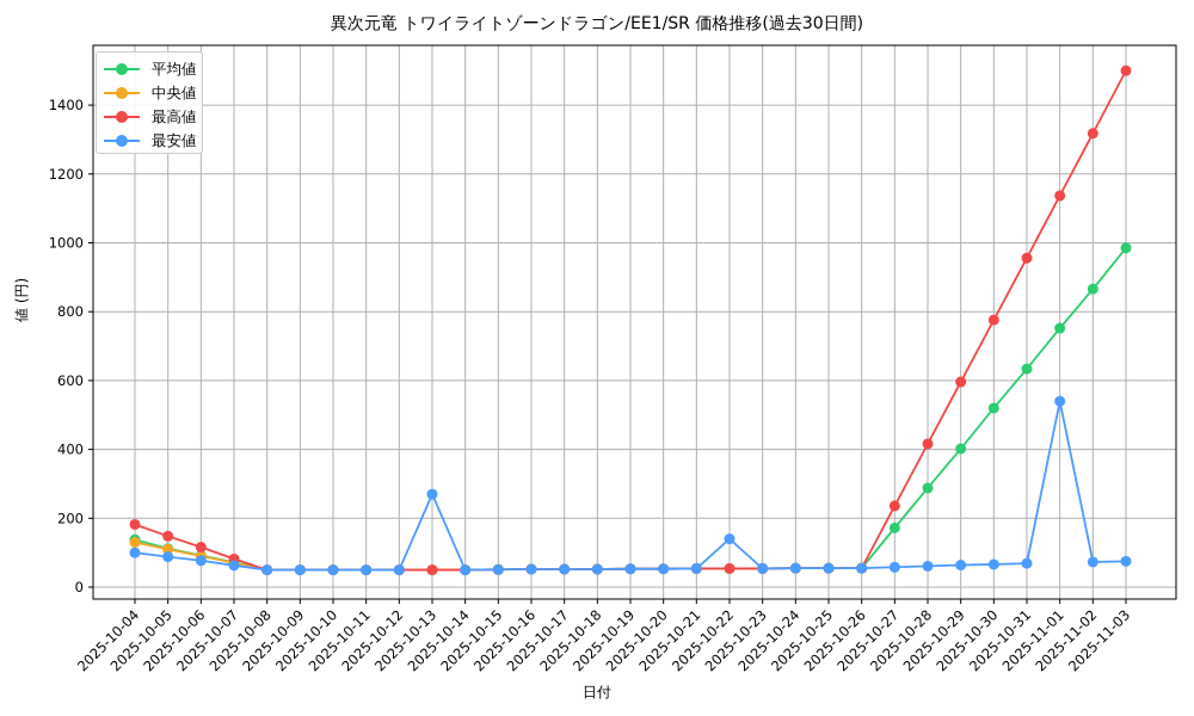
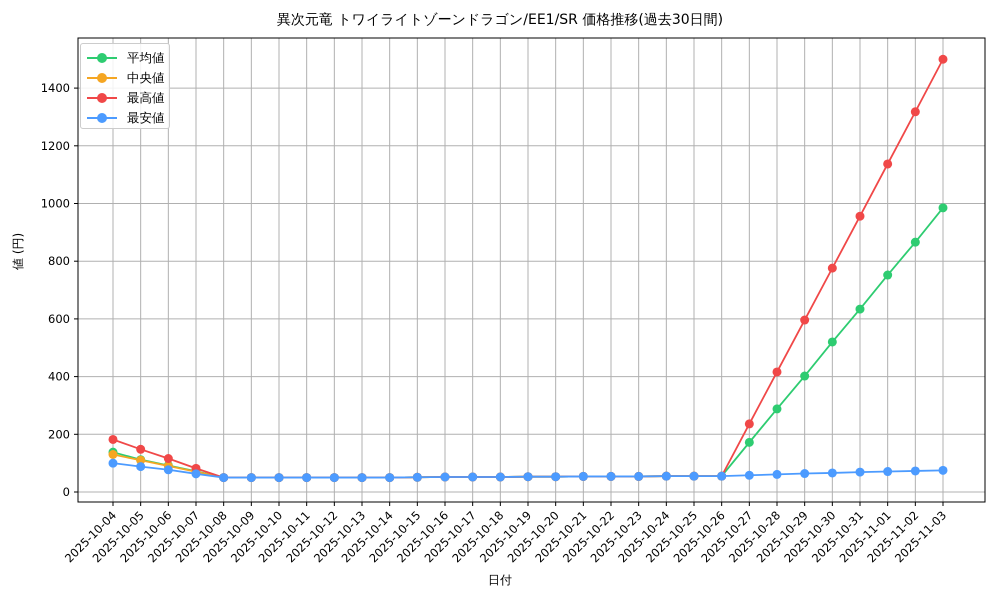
最安値/2025-10-13: 270 -> 50
最安値/2025-10-22: 140 -> 50
最安値/2025-11-01: 540 -> 70
